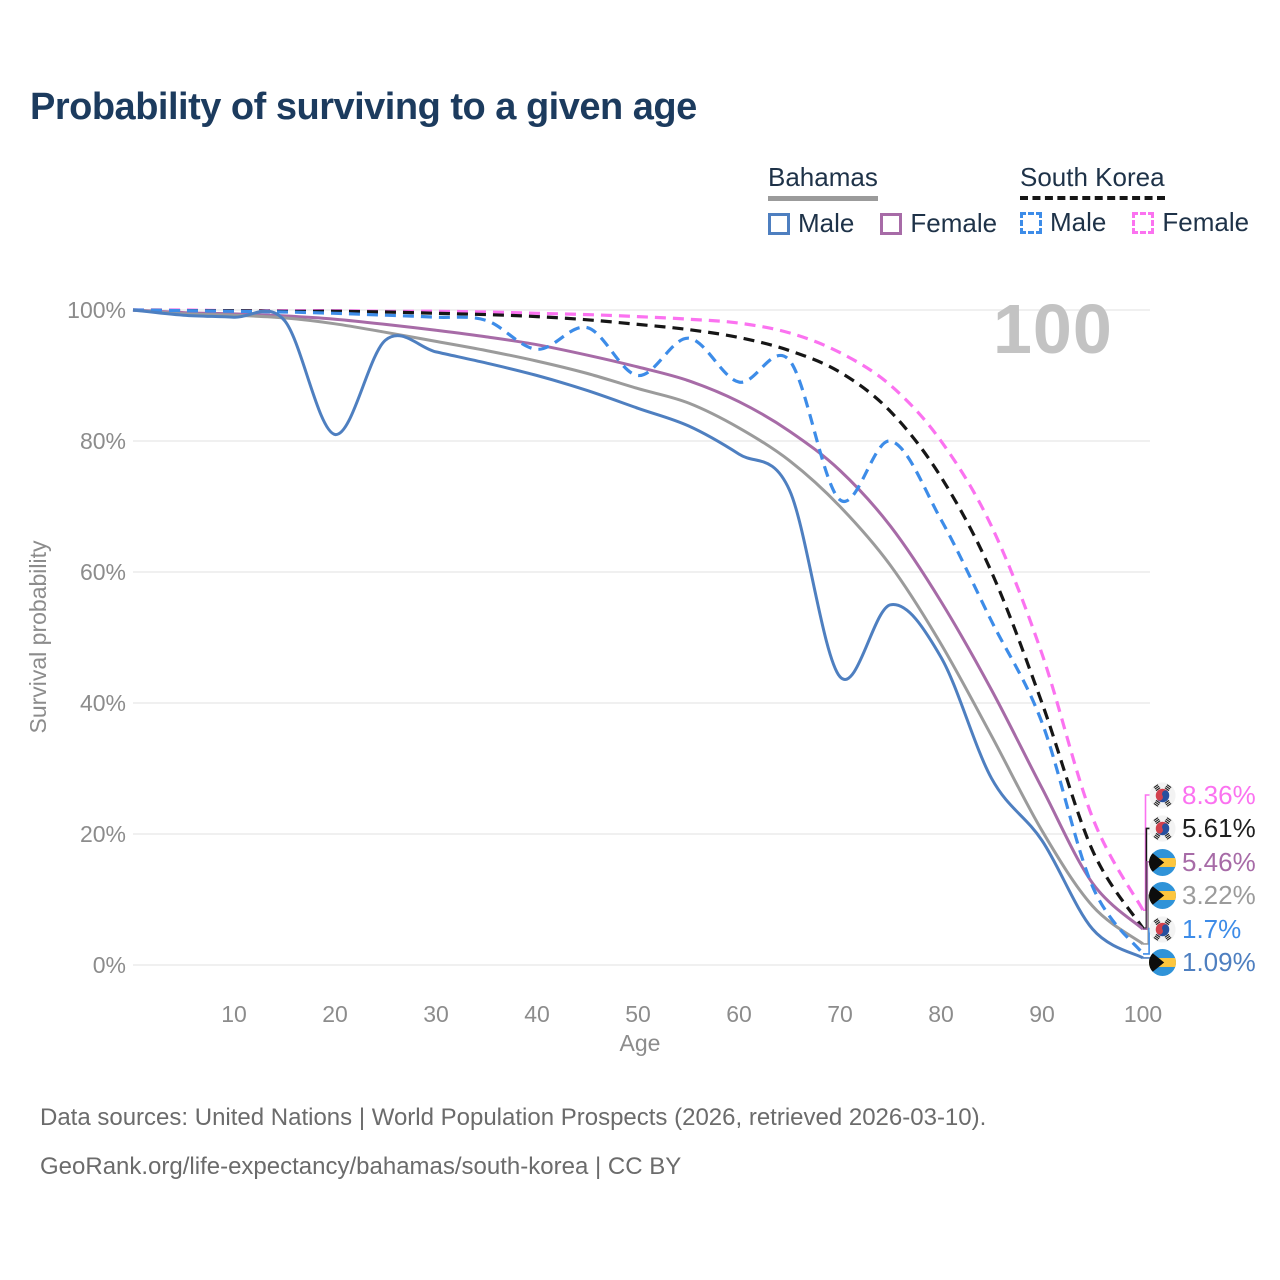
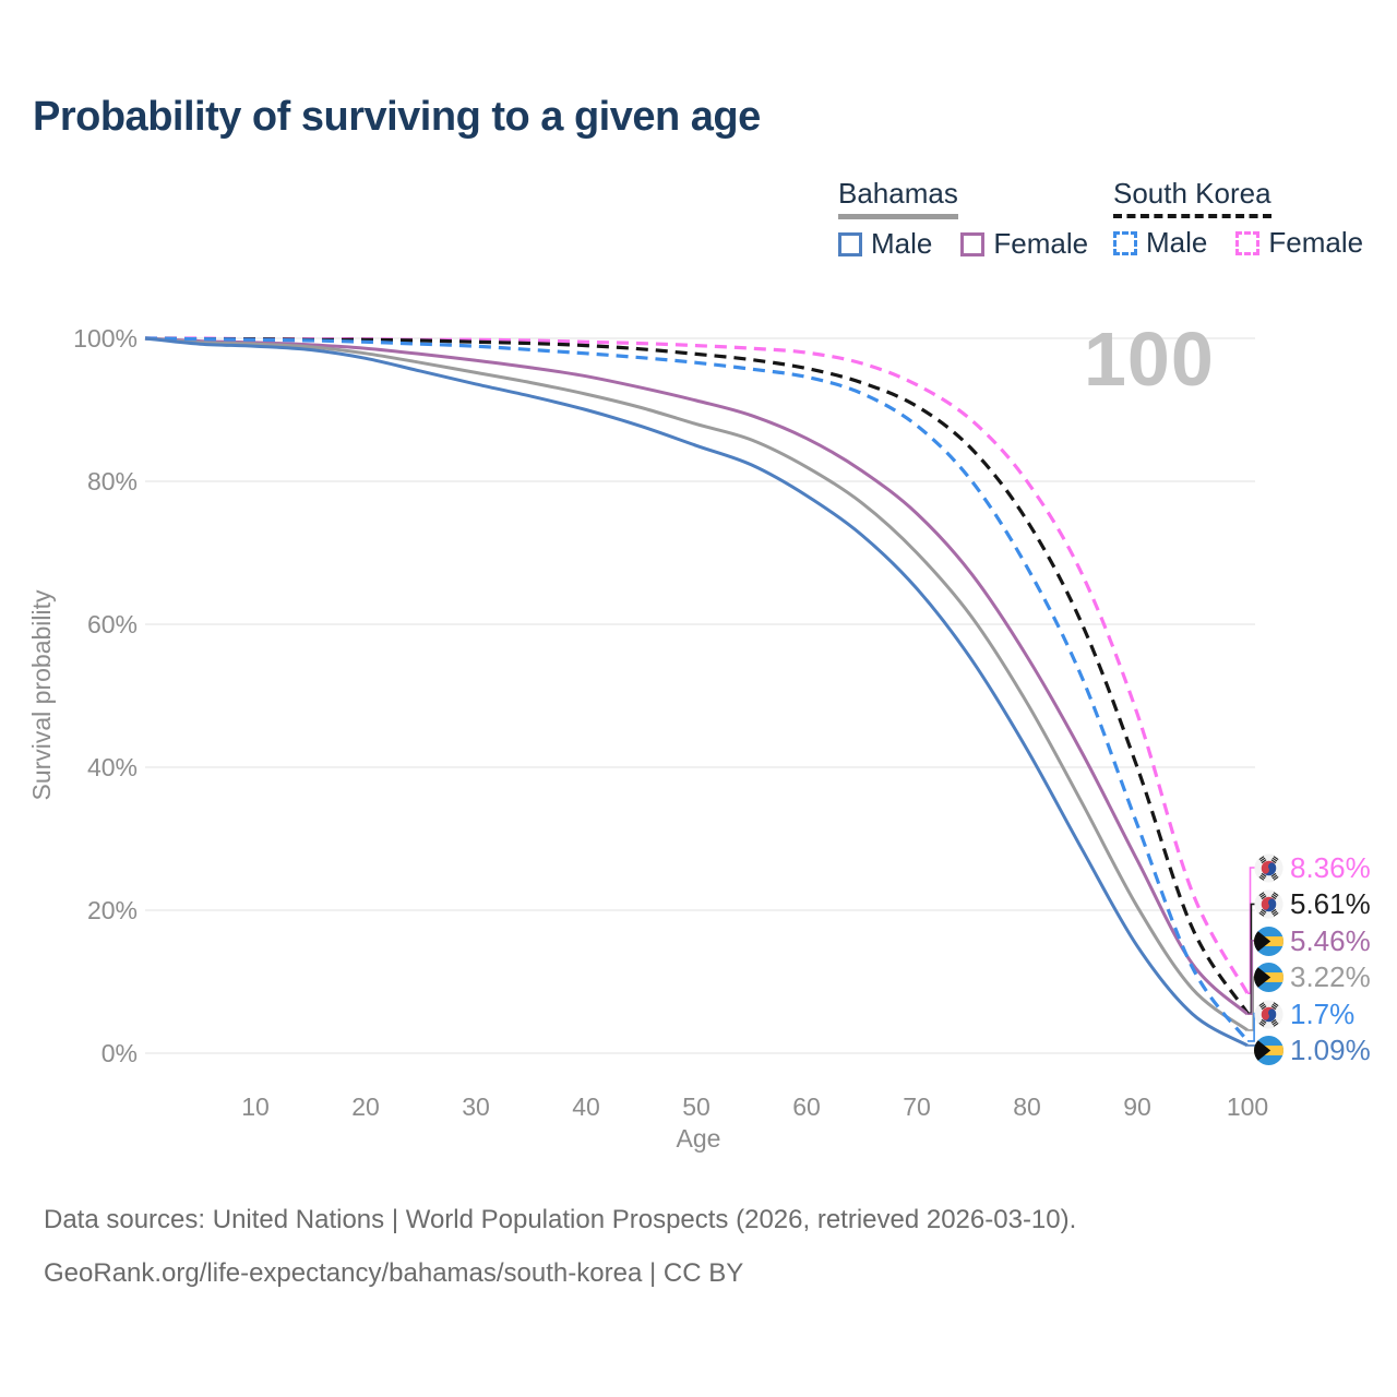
Bahamas Male/20: 81% -> 97%
South Korea Male/40: 94% -> 98%
South Korea Male/50: 90% -> 97%
South Korea Male/60: 89% -> 95%
South Korea Male/70: 71% -> 88%
Bahamas Male/70: 44% -> 65%
Bahamas Male/80: 47% -> 42%
South Korea Male/90: 37% -> 32%
Bahamas Male/90: 19% -> 15%
